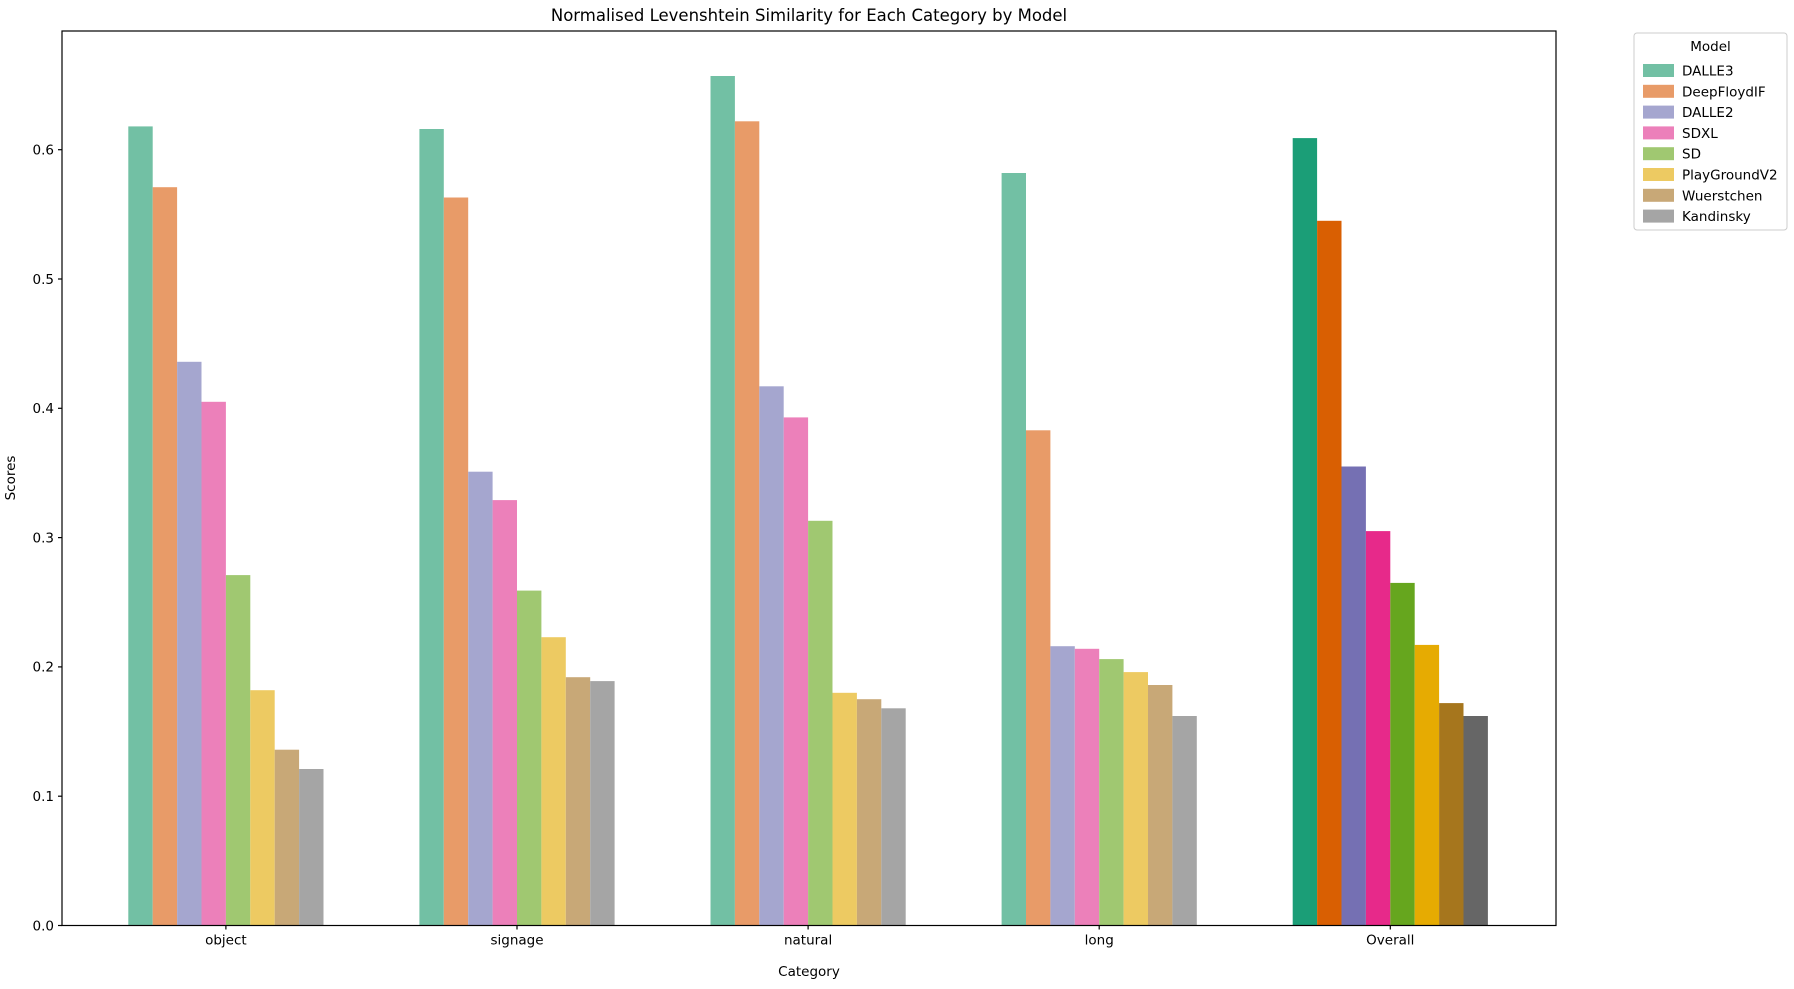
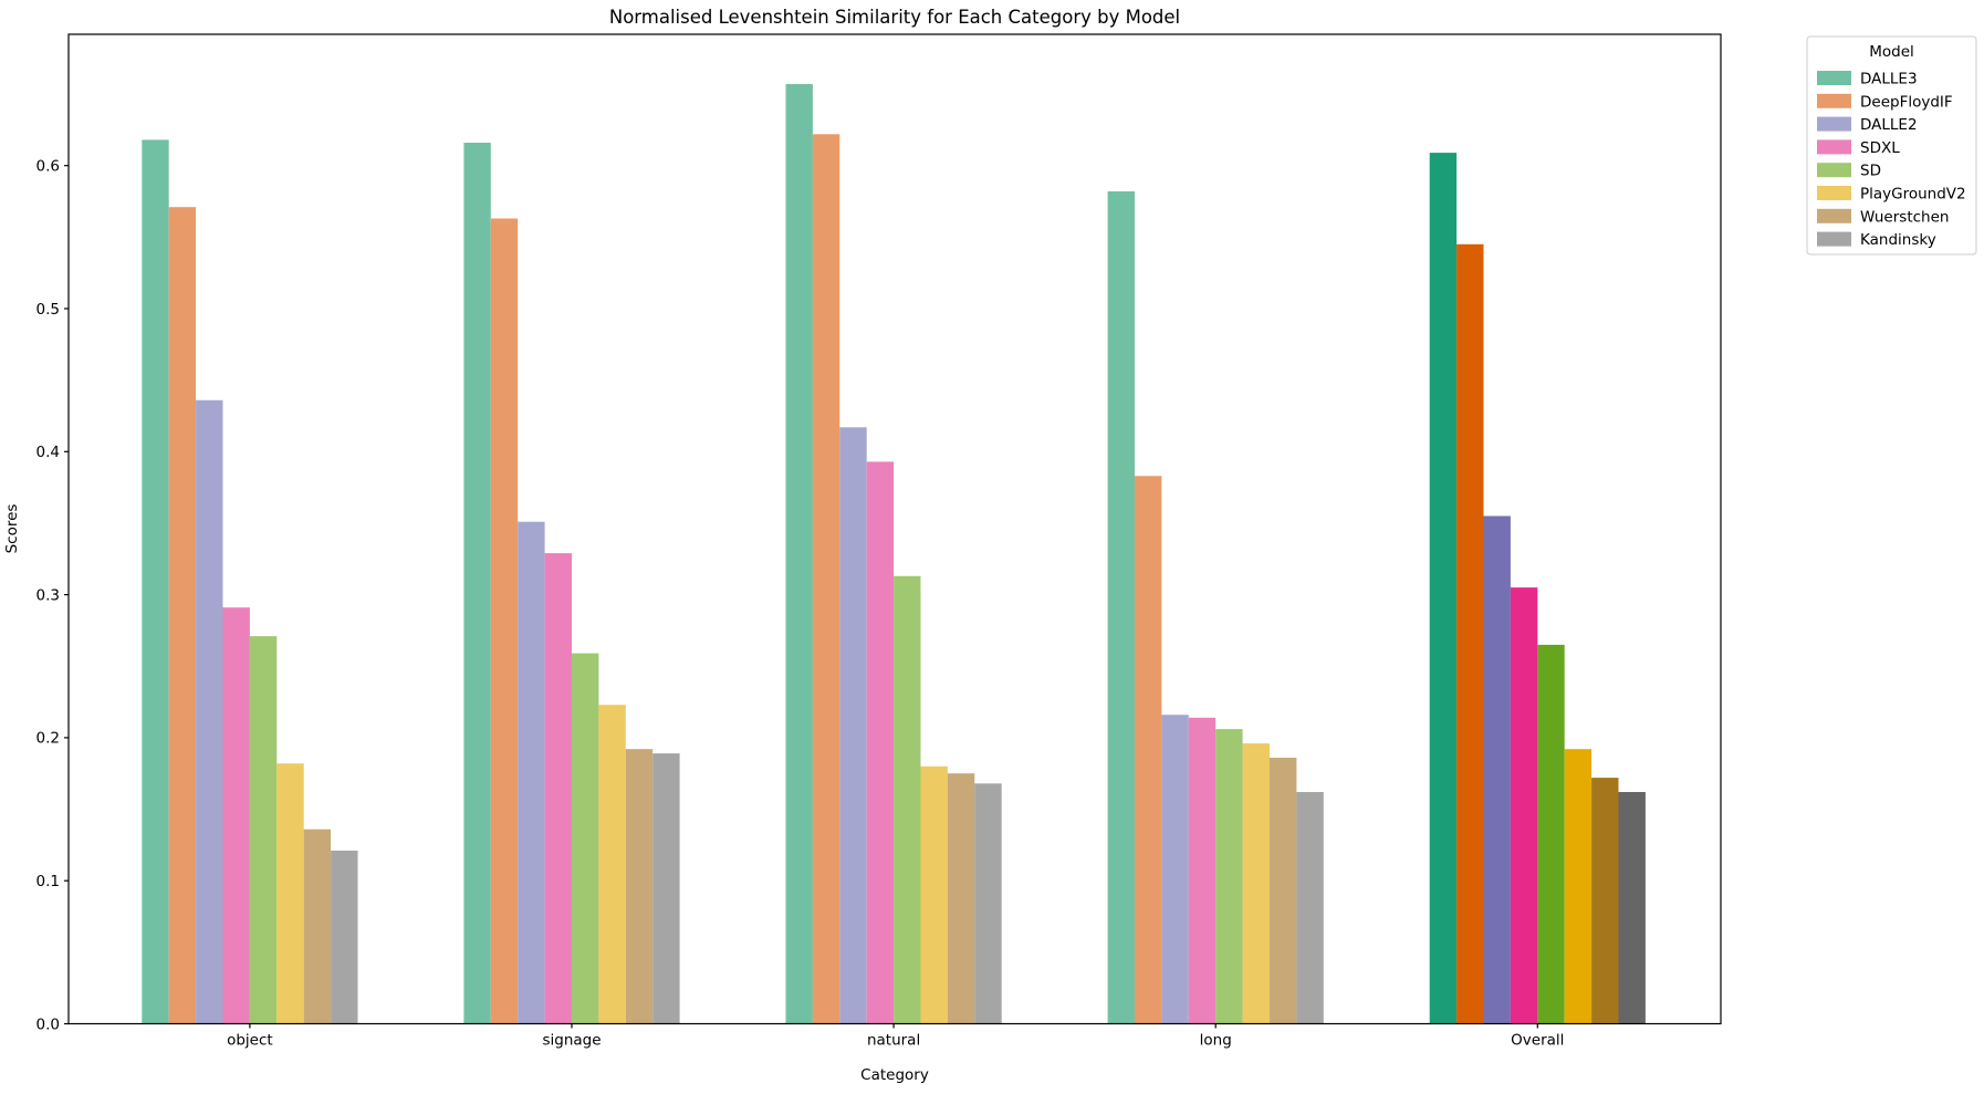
SDXL/object: 0.405 -> 0.291
PlayGroundV2/Overall: 0.217 -> 0.192
